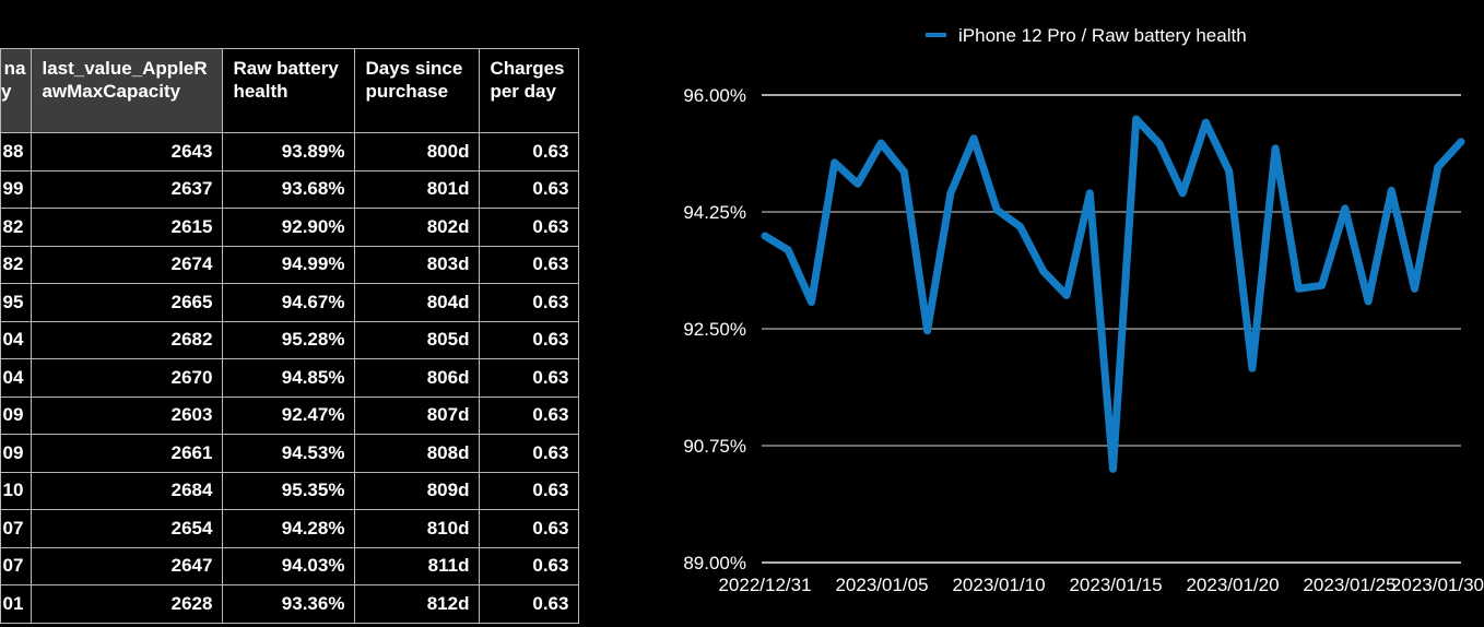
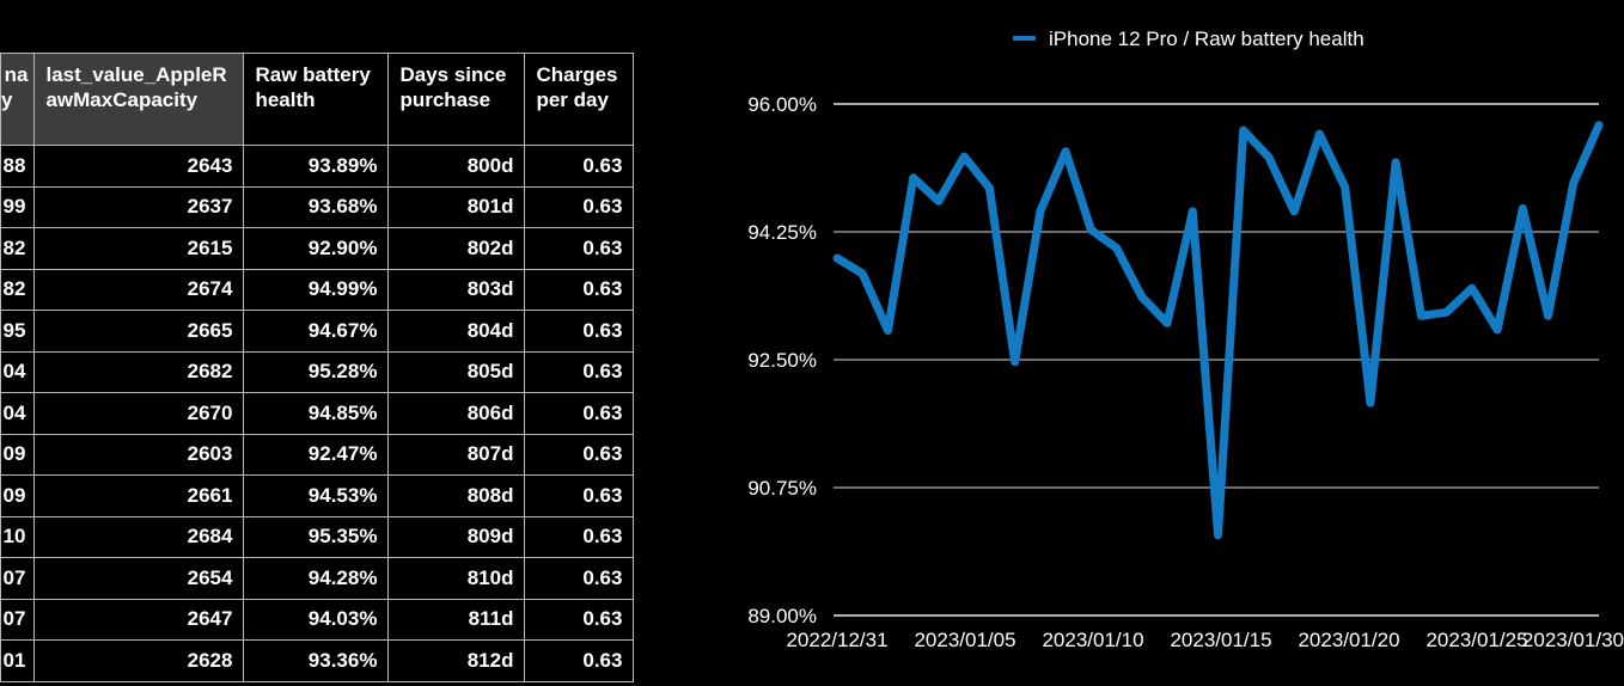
2023/01/15: 90.4% -> 90.1%
2023/01/25: 94.3% -> 93.5%
2023/01/30: 95.3% -> 95.7%
